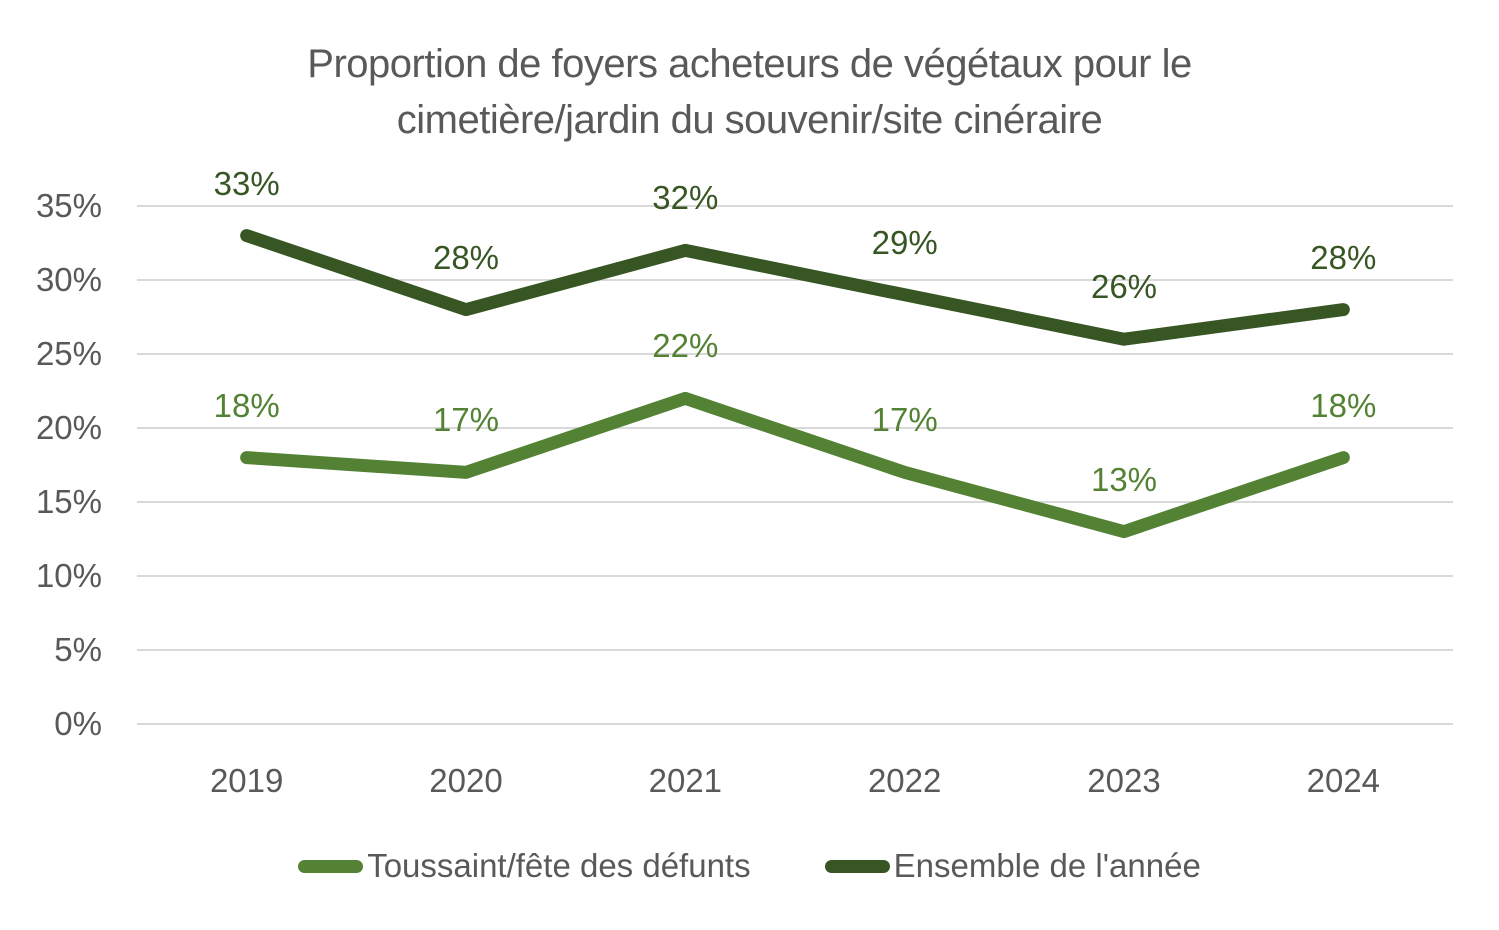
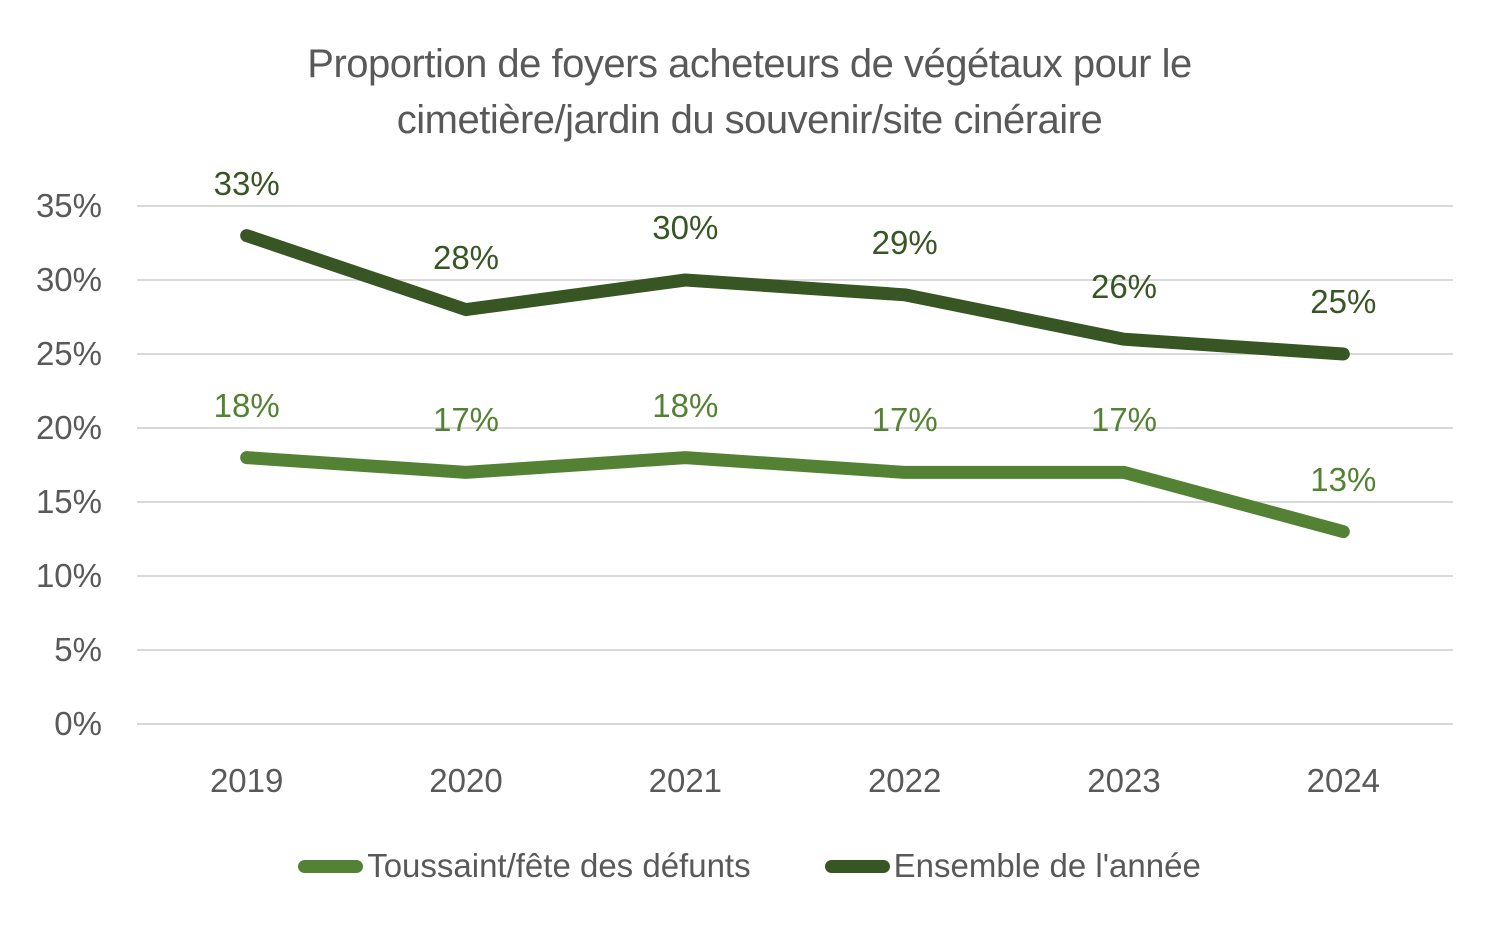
Toussaint/fête des défunts/2021: 22% -> 18%
Ensemble de l'année/2021: 32% -> 30%
Toussaint/fête des défunts/2023: 13% -> 17%
Toussaint/fête des défunts/2024: 18% -> 13%
Ensemble de l'année/2024: 28% -> 25%
